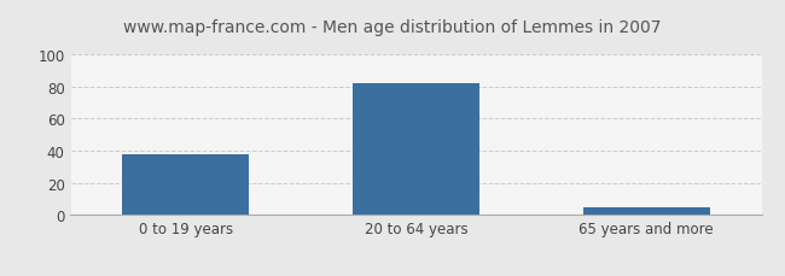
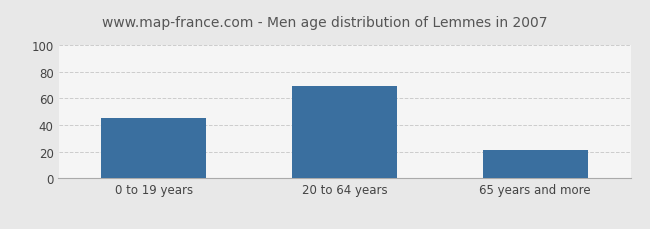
0 to 19 years: 38 -> 45
20 to 64 years: 82 -> 69
65 years and more: 5 -> 21
